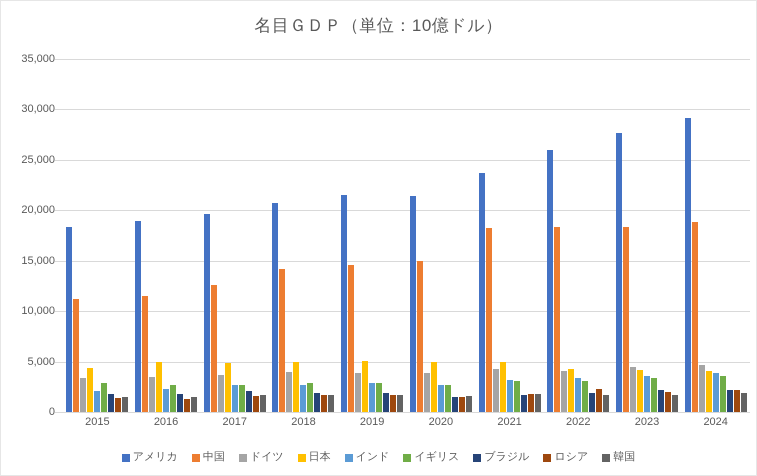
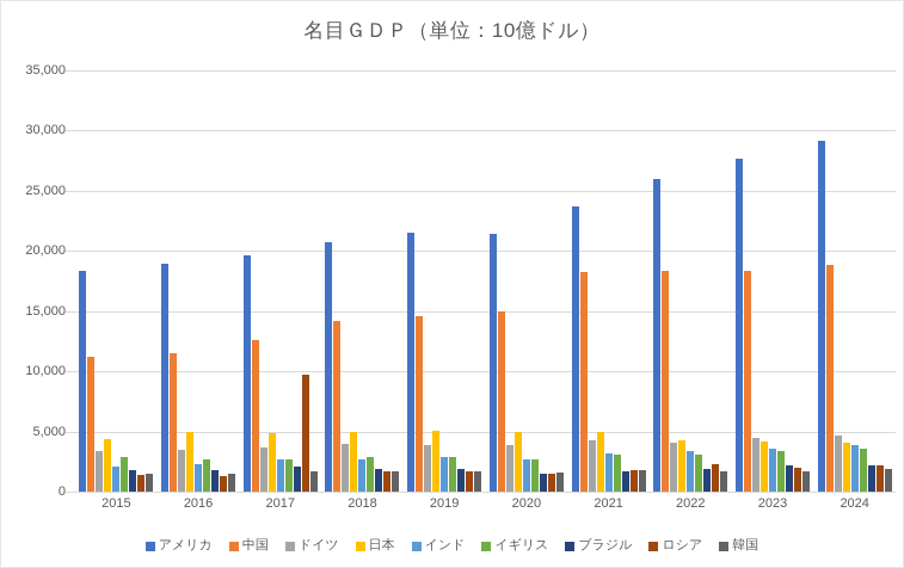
ロシア/2017: 1600 -> 9700
